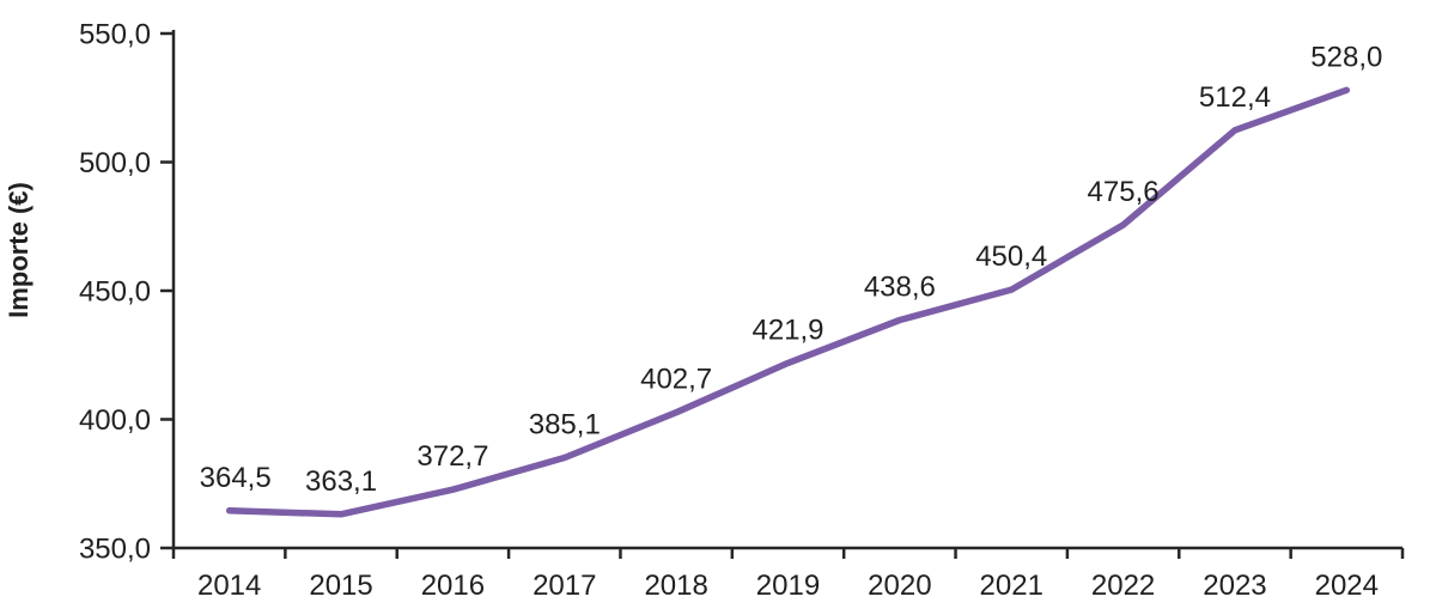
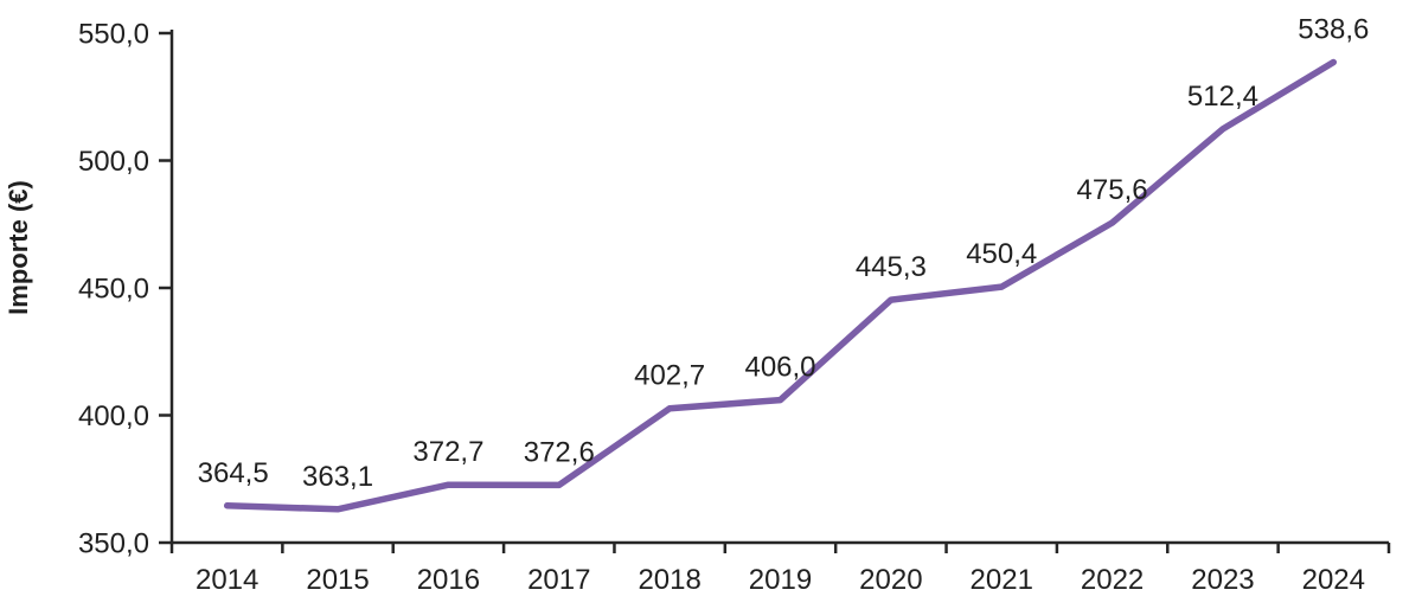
2017: 385,1 -> 372,6
2019: 421,9 -> 406,0
2020: 438,6 -> 445,3
2024: 528,0 -> 538,6
